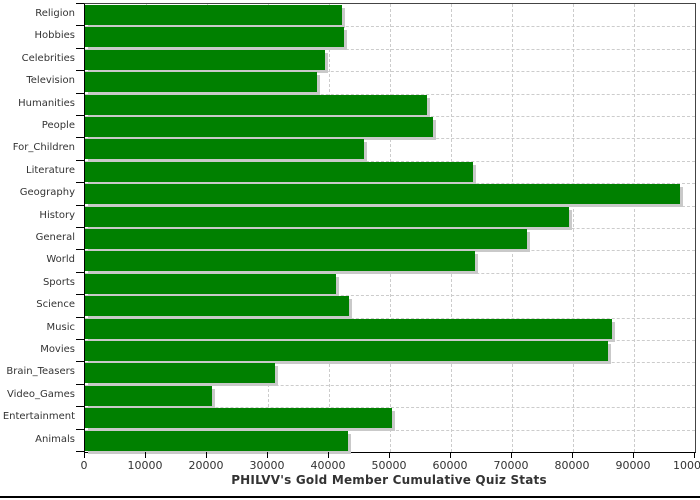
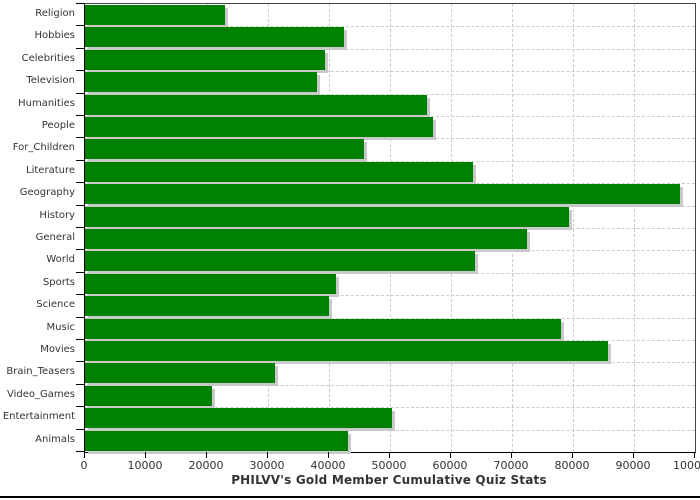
Religion: 42000 -> 23000
Science: 43000 -> 40000
Music: 86000 -> 78000
